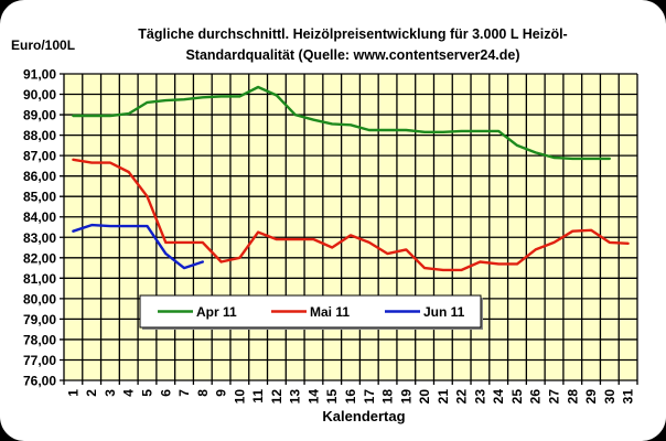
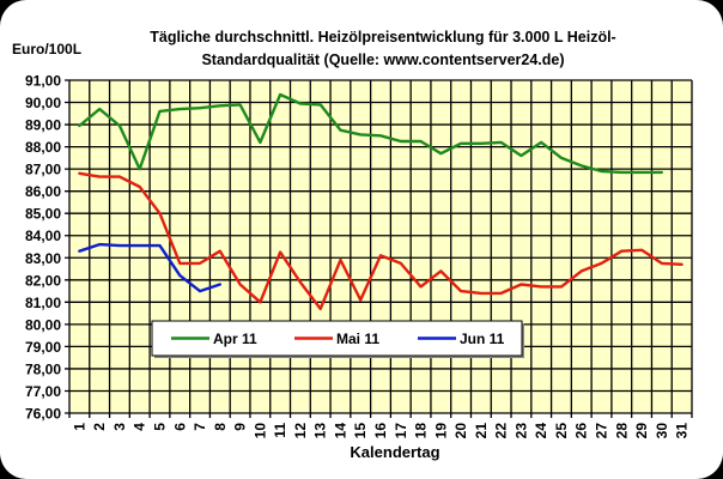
Apr 11/2: 89,0 -> 89,7
Apr 11/4: 89,0 -> 87,0
Mai 11/8: 82,8 -> 83,3
Apr 11/10: 89,9 -> 88,2
Mai 11/10: 82,0 -> 81,0
Mai 11/12: 82,9 -> 81,9
Apr 11/13: 89,0 -> 89,9
Mai 11/13: 82,9 -> 80,7
Mai 11/15: 82,5 -> 81,1
Mai 11/18: 82,2 -> 81,7
Apr 11/19: 88,2 -> 87,7
Apr 11/23: 88,2 -> 87,6
